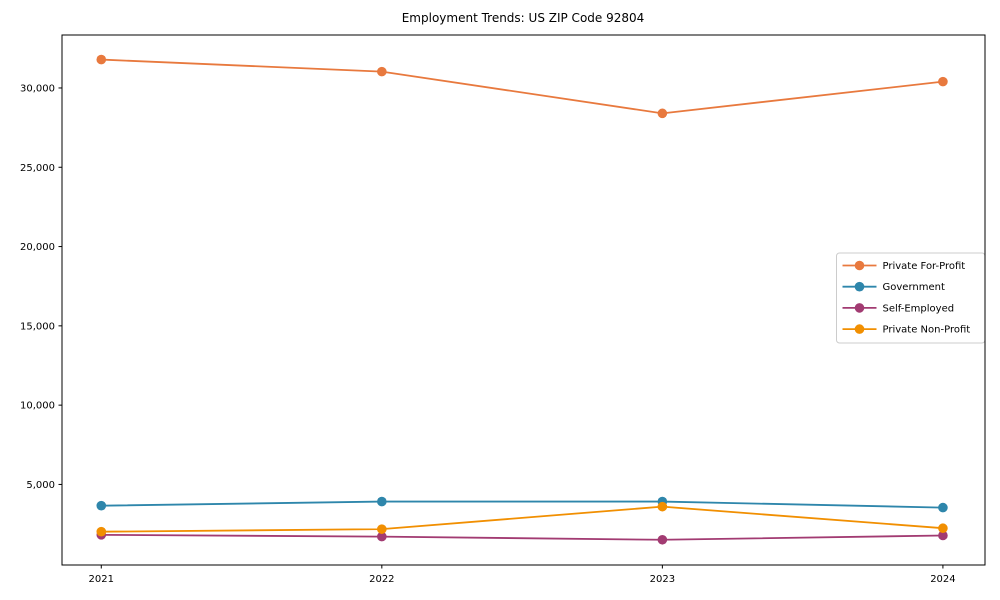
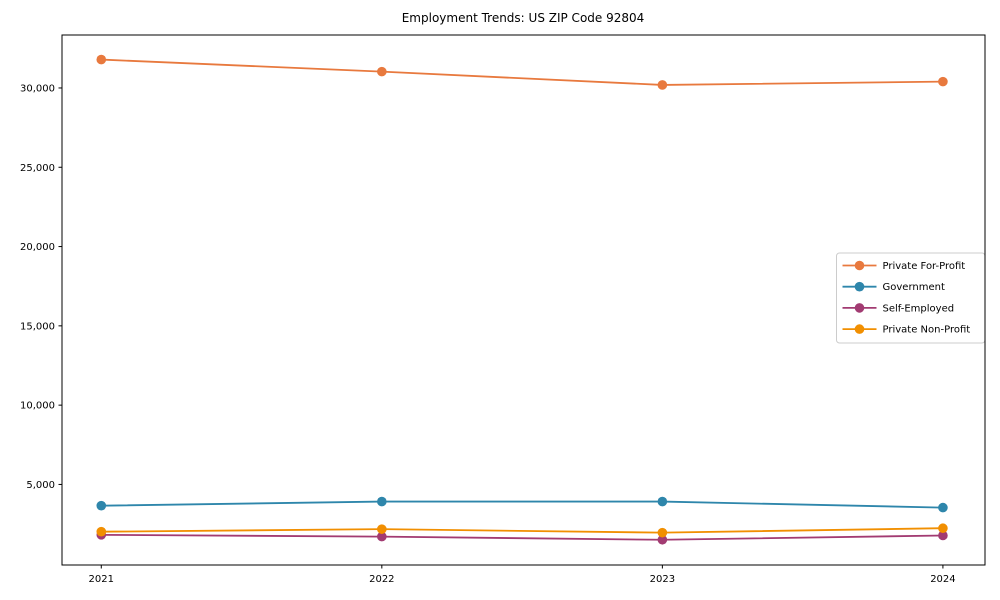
Private For-Profit/2023: 28400 -> 30200
Private Non-Profit/2023: 3600 -> 2000
